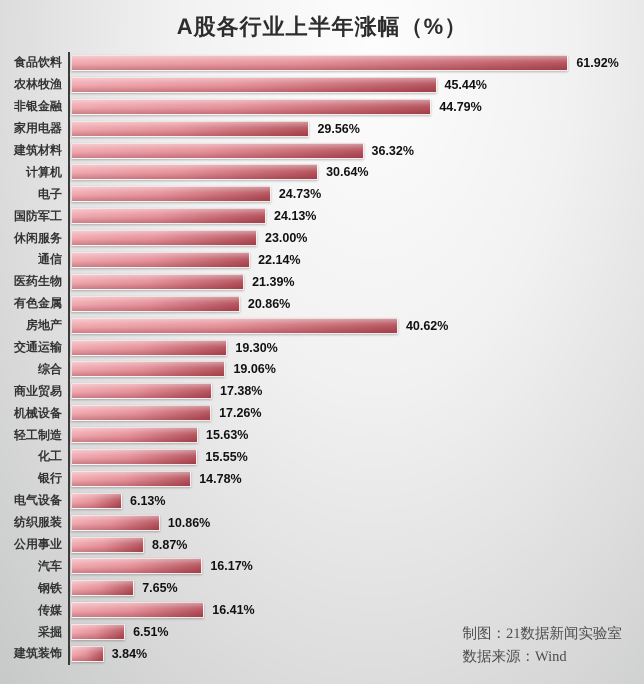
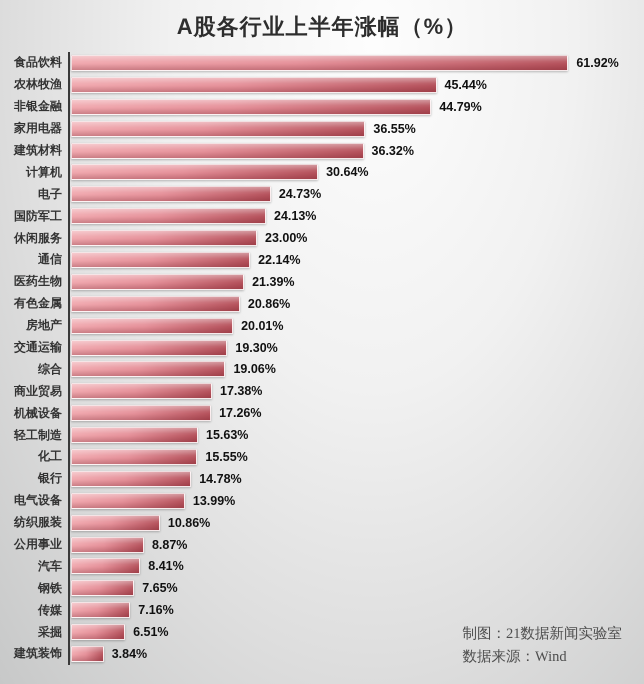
家用电器: 29.56% -> 36.55%
房地产: 40.62% -> 20.01%
电气设备: 6.13% -> 13.99%
汽车: 16.17% -> 8.41%
传媒: 16.41% -> 7.16%
